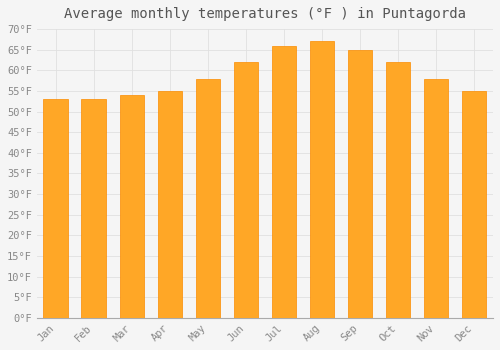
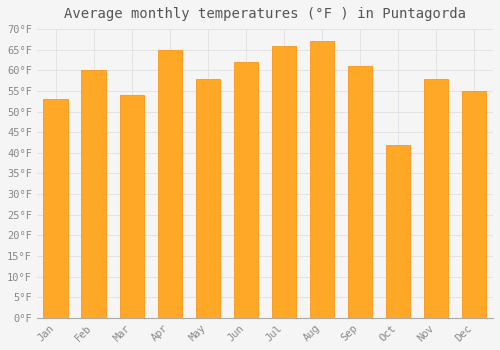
Feb: 53°F -> 60°F
Apr: 55°F -> 65°F
Sep: 65°F -> 61°F
Oct: 62°F -> 42°F
